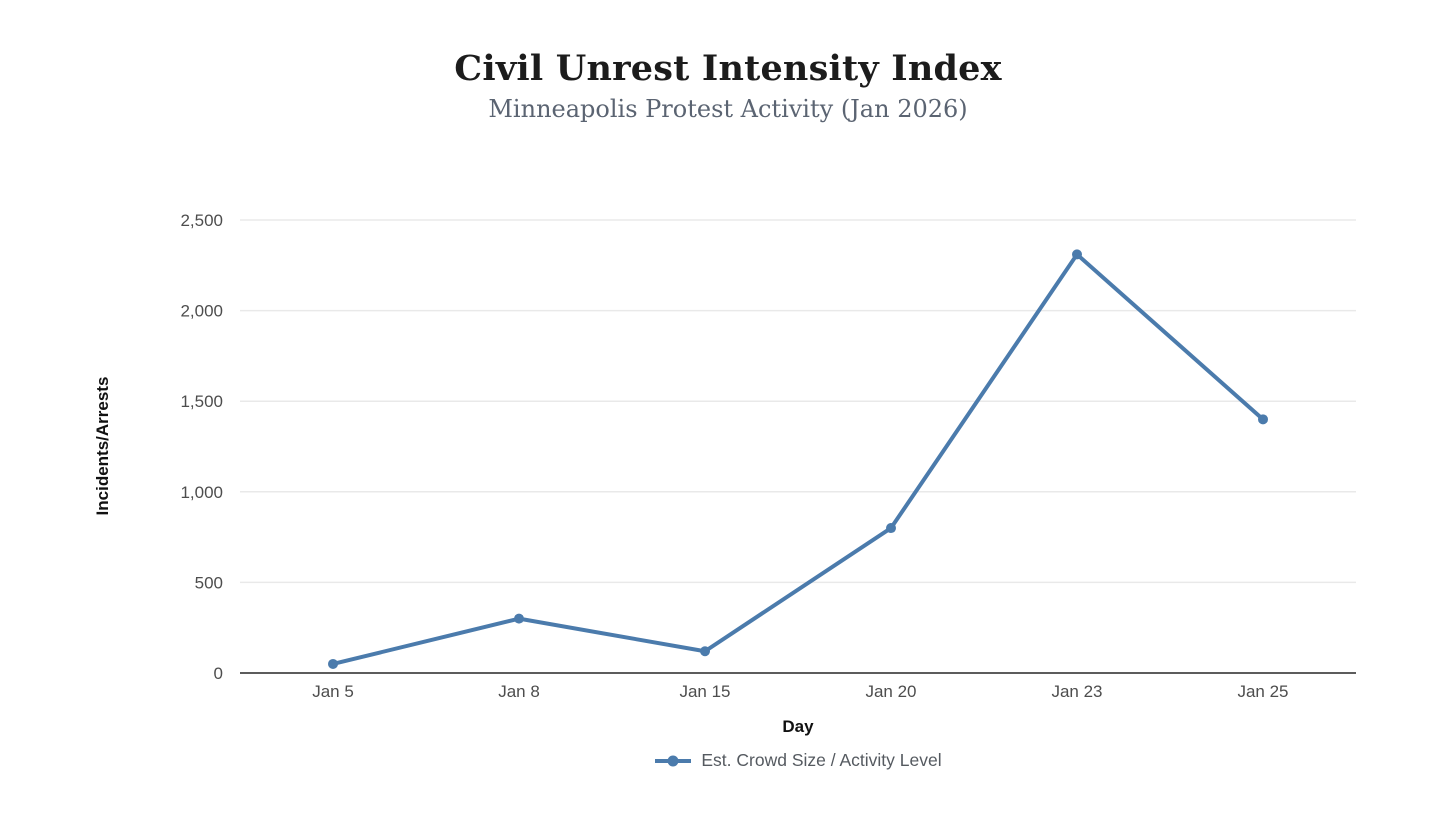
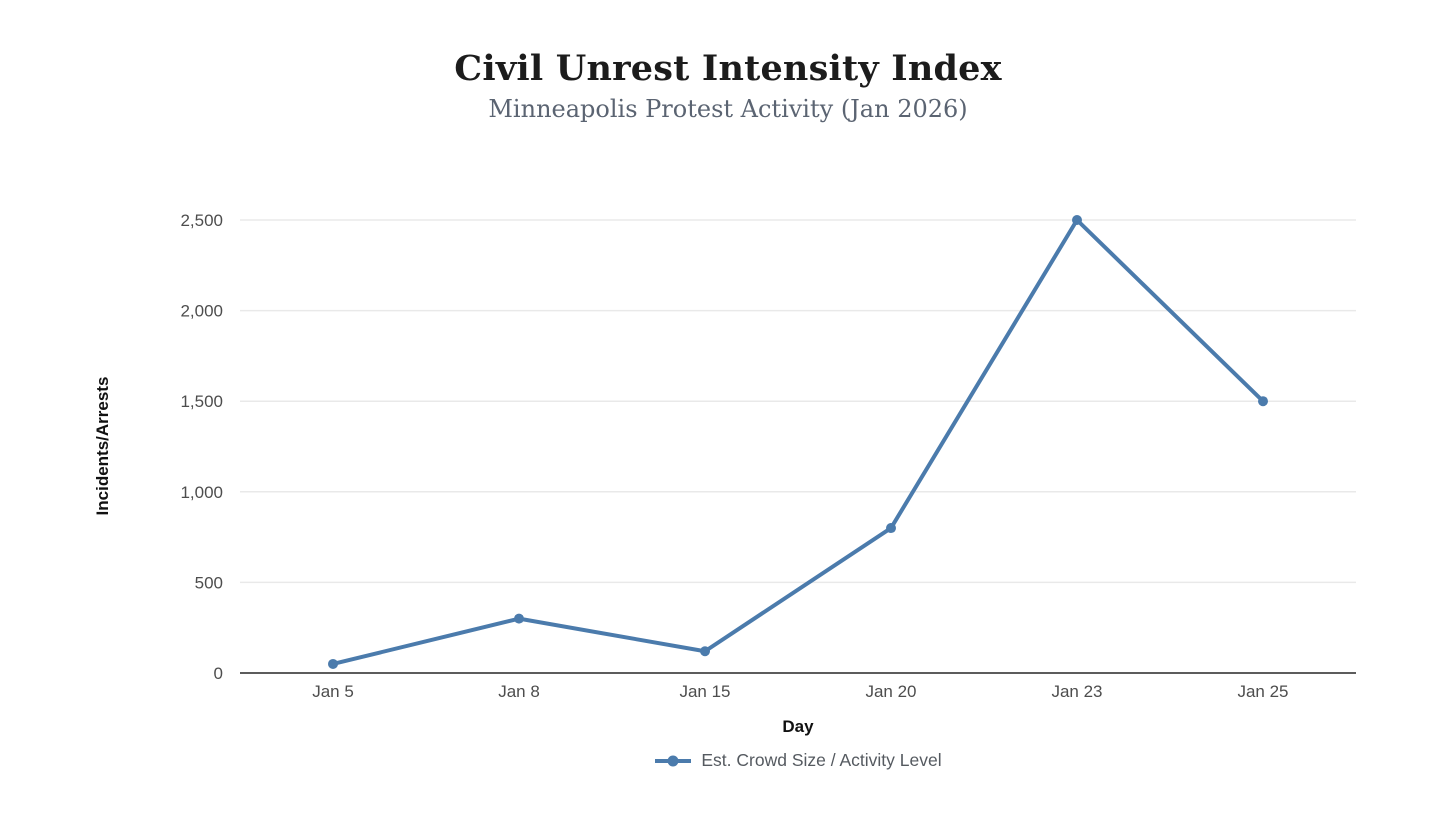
Jan 23: 2310 -> 2500
Jan 25: 1400 -> 1500
